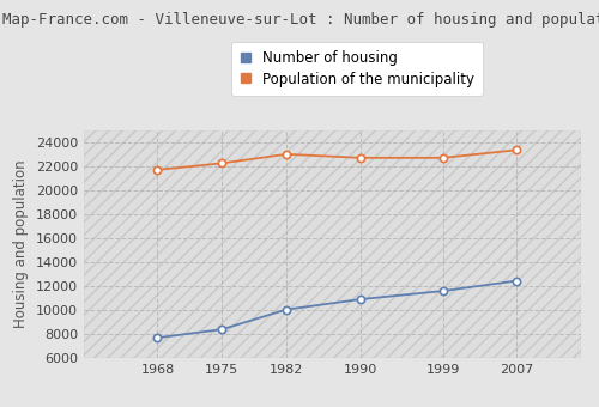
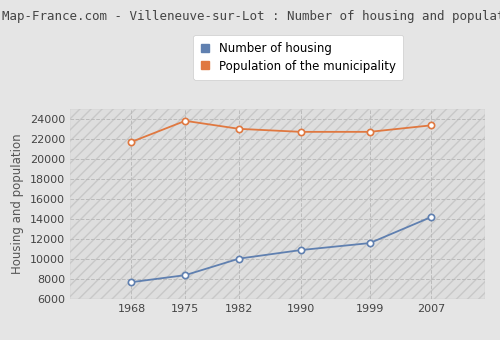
Population of the municipality/1975: 22200 -> 23800
Number of housing/2007: 12400 -> 14200
